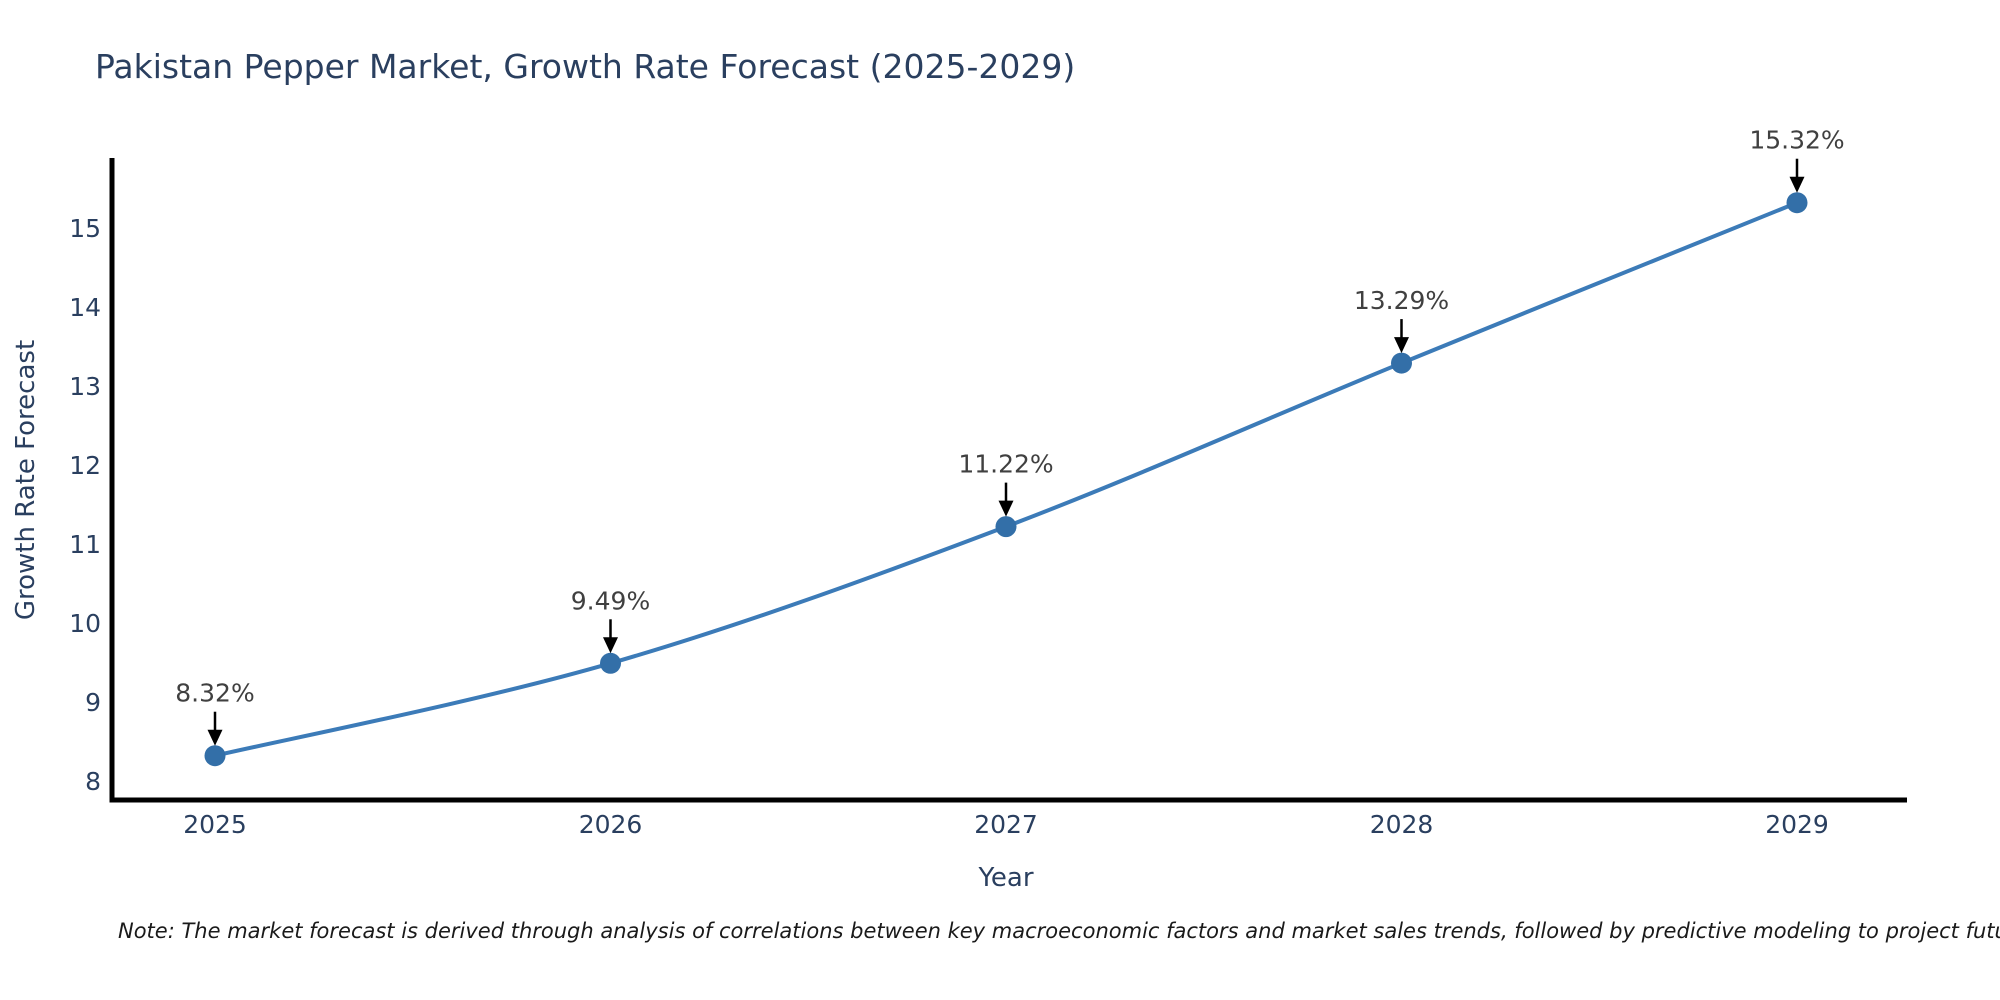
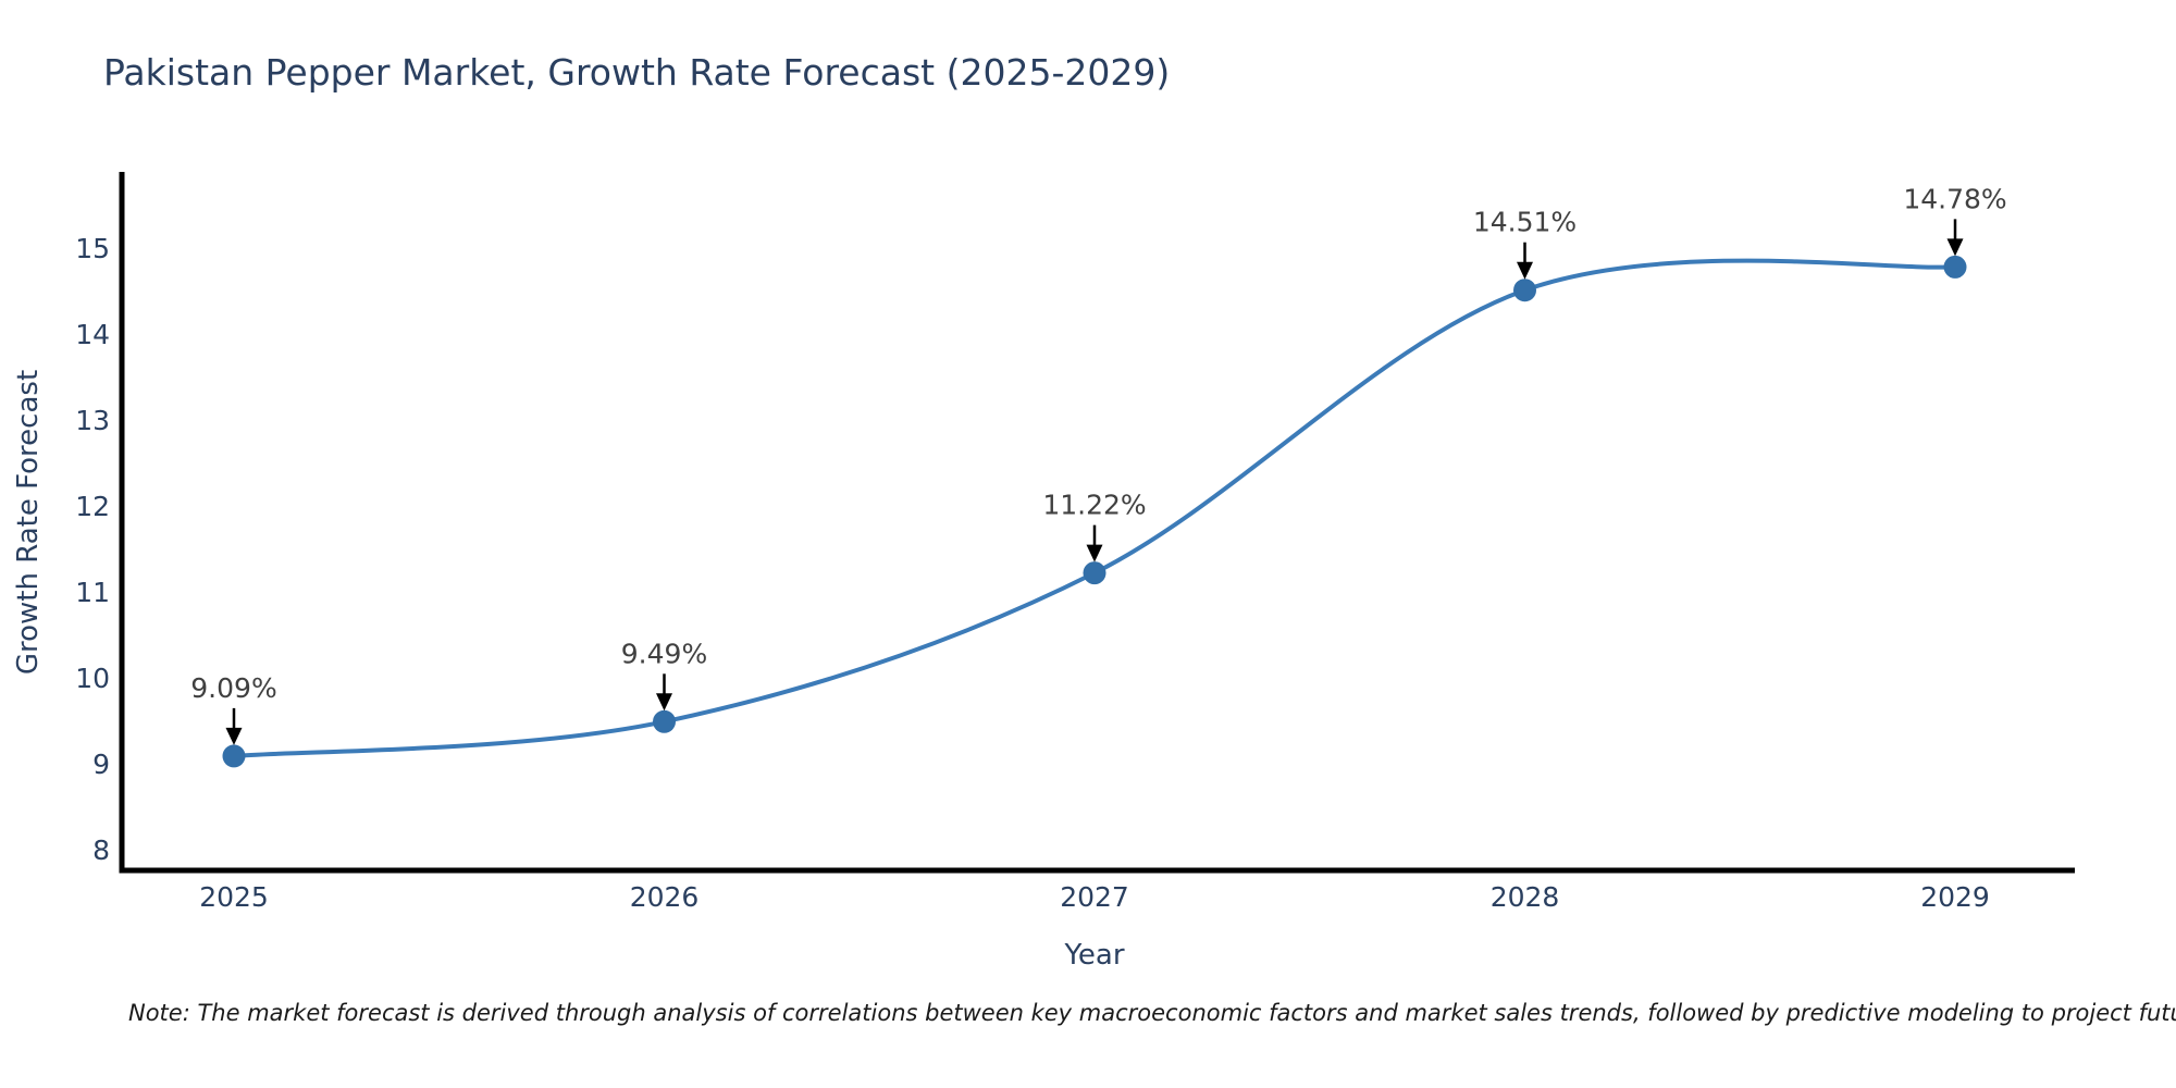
2025: 8.32% -> 9.09%
2028: 13.29% -> 14.51%
2029: 15.32% -> 14.78%
